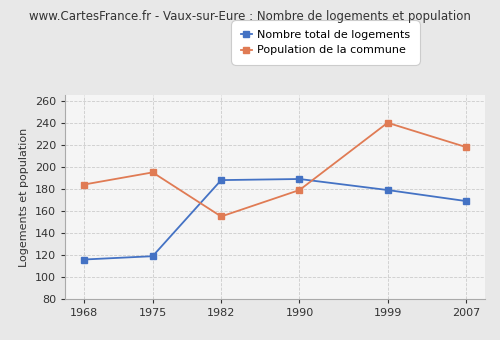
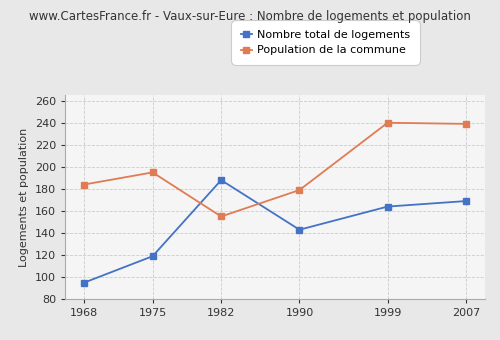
Nombre total de logements/1968: 116 -> 95
Nombre total de logements/1990: 189 -> 143
Nombre total de logements/1999: 179 -> 164
Population de la commune/2007: 218 -> 239
